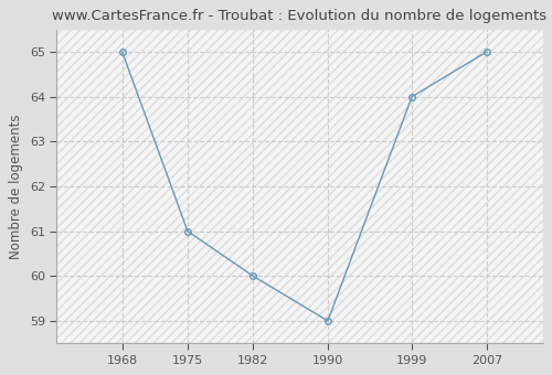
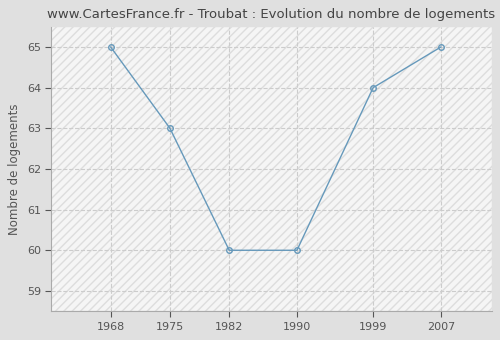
1975: 61 -> 63
1990: 59 -> 60
